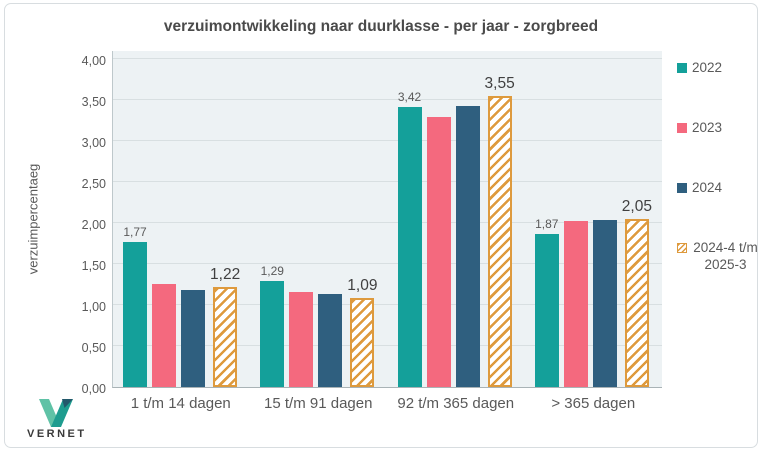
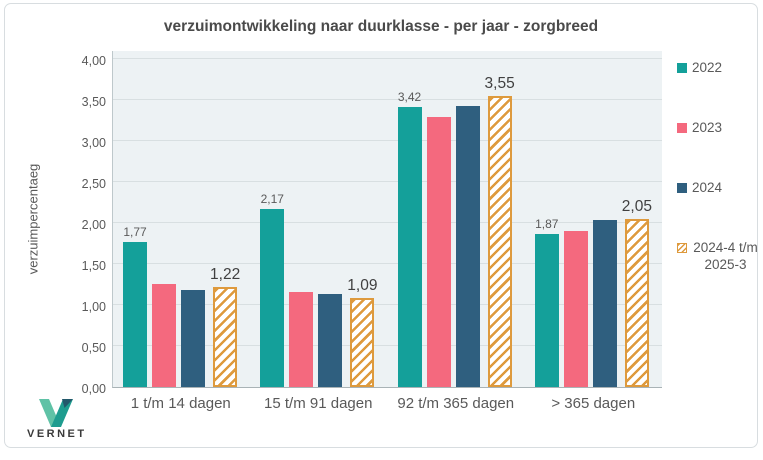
2022/15 t/m 91 dagen: 1,29 -> 2,17
2023/> 365 dagen: 2,0 -> 1,9
